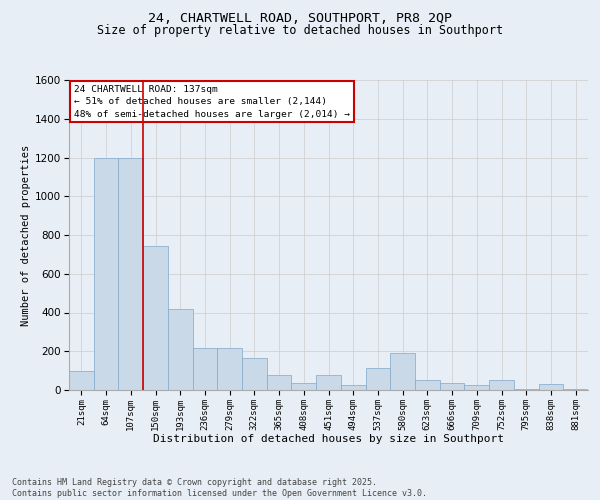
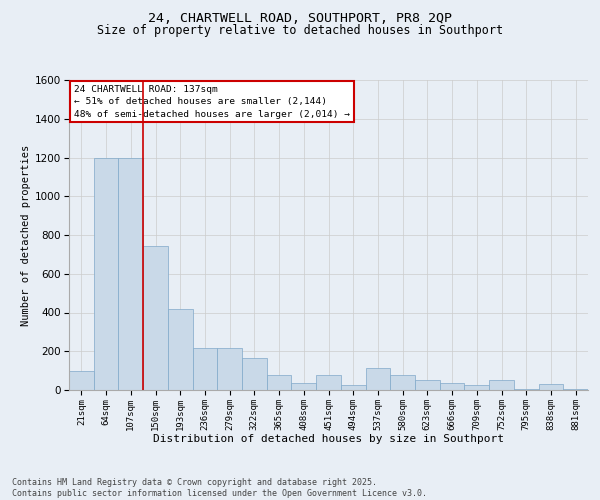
580sqm: 190 -> 80
